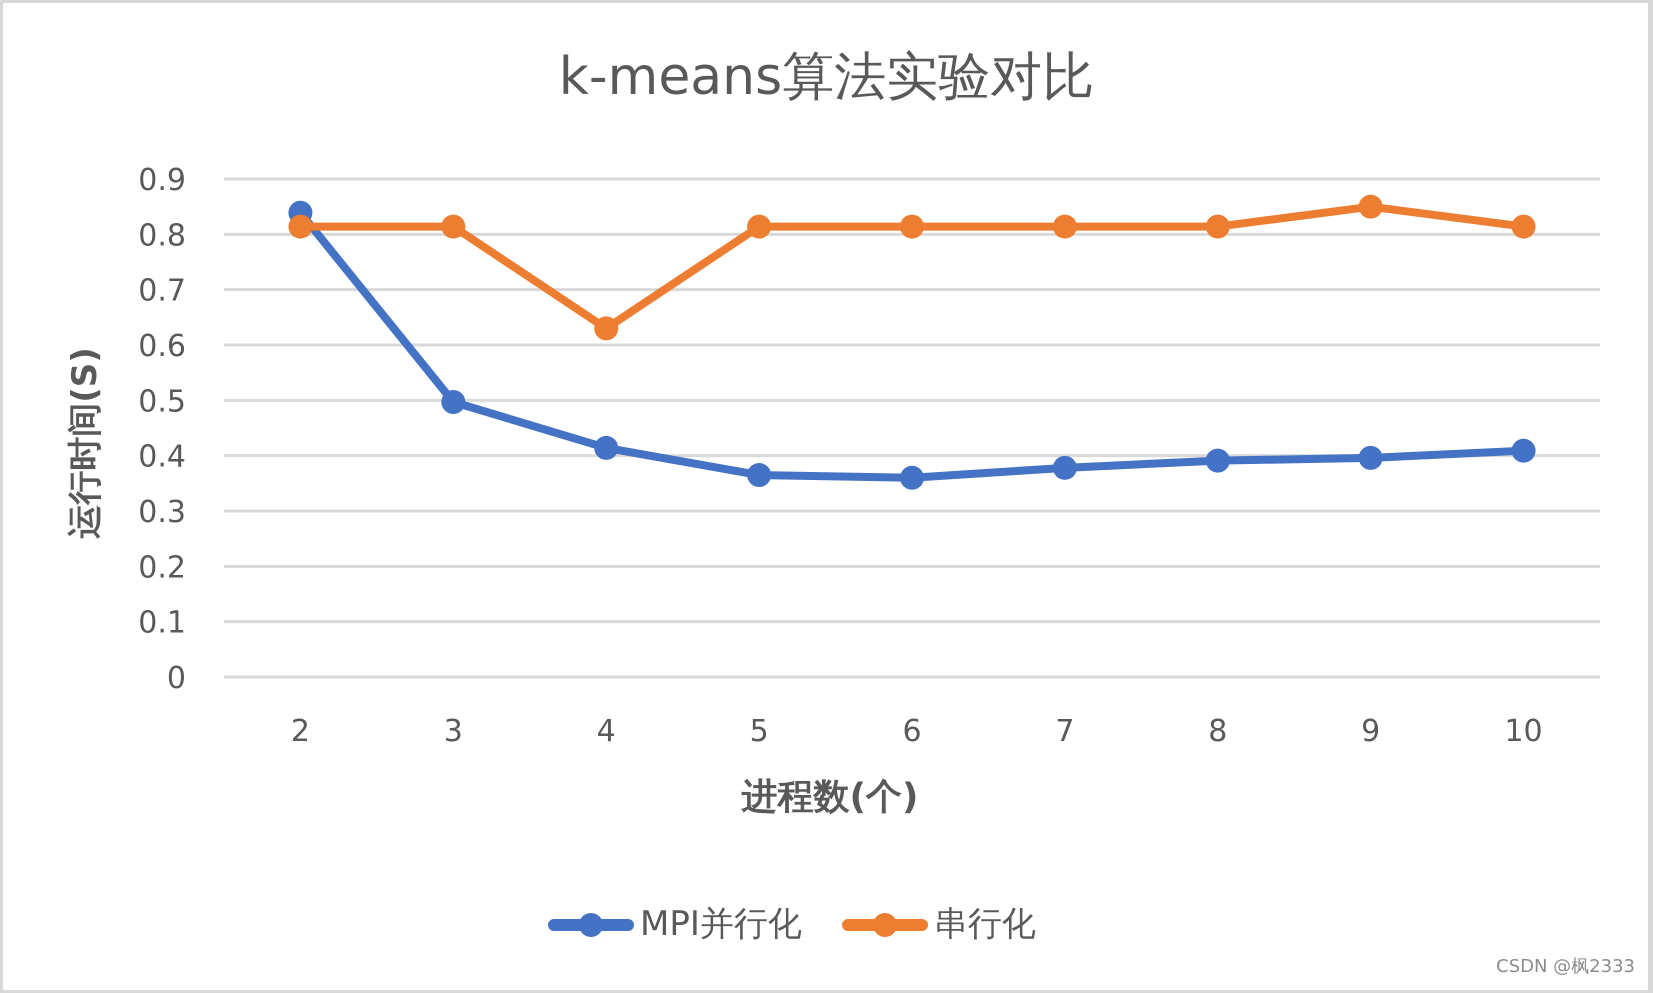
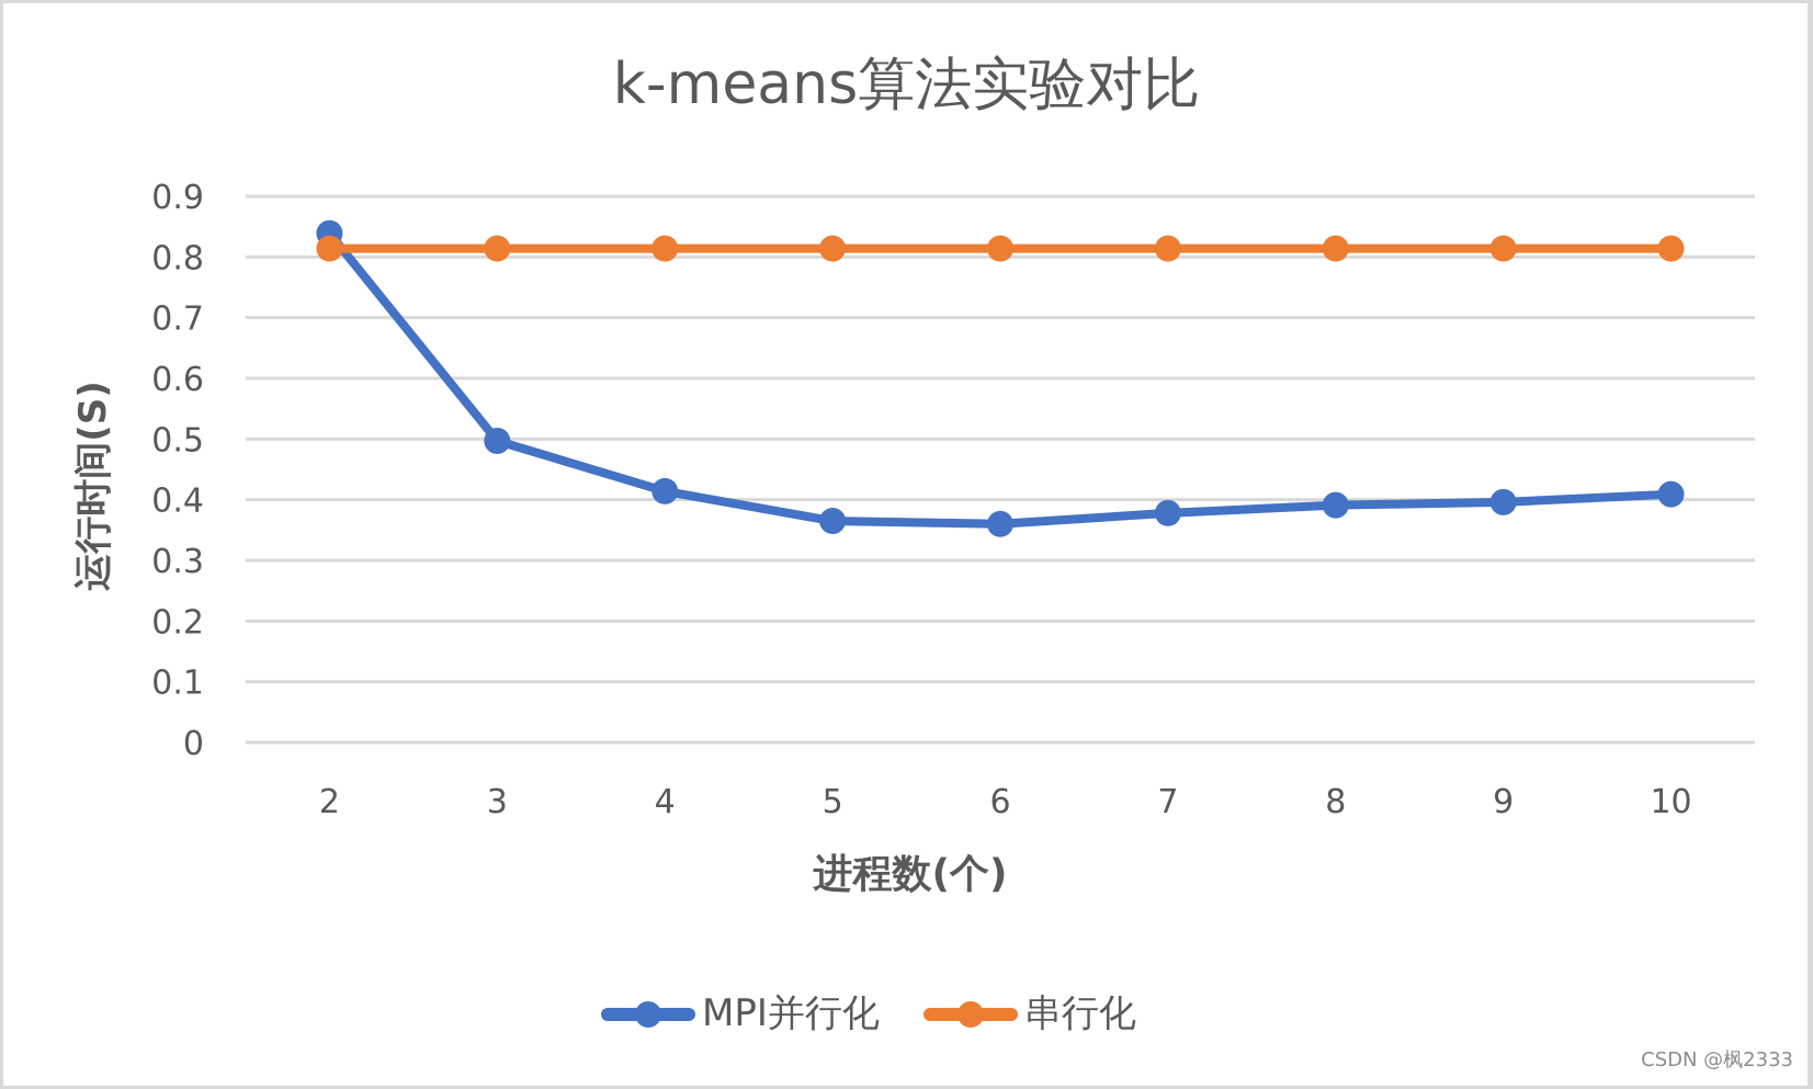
串行化/4: 0.63 -> 0.81
串行化/9: 0.85 -> 0.81
